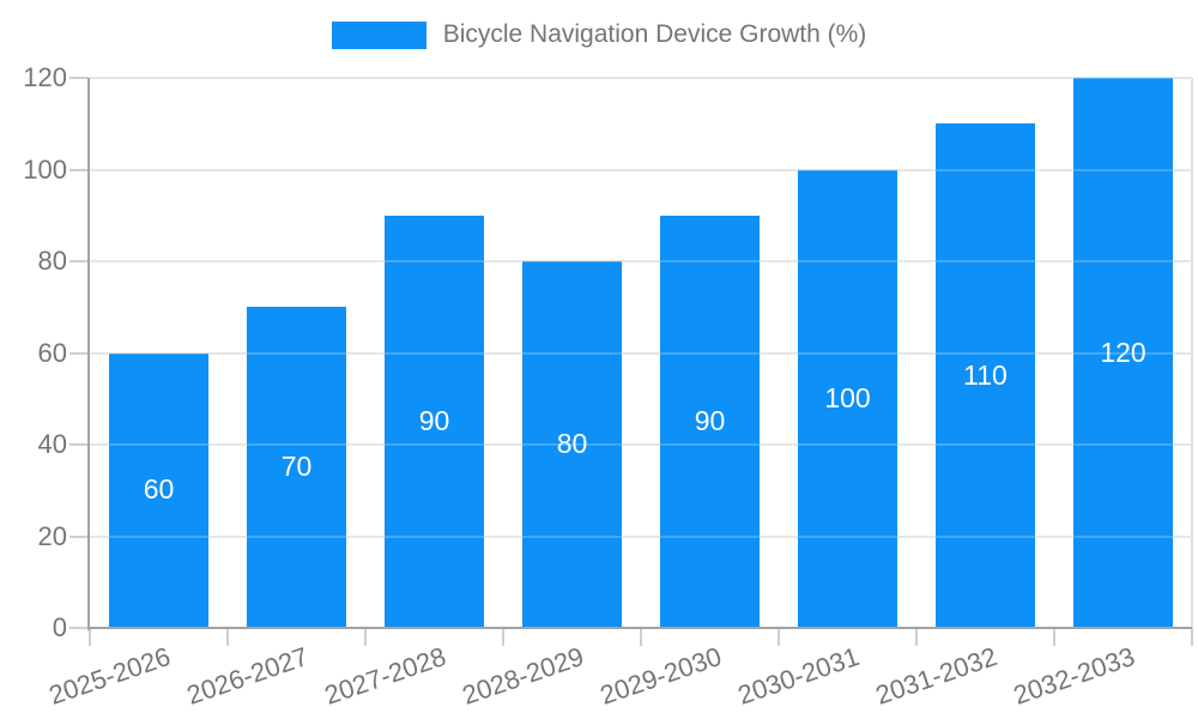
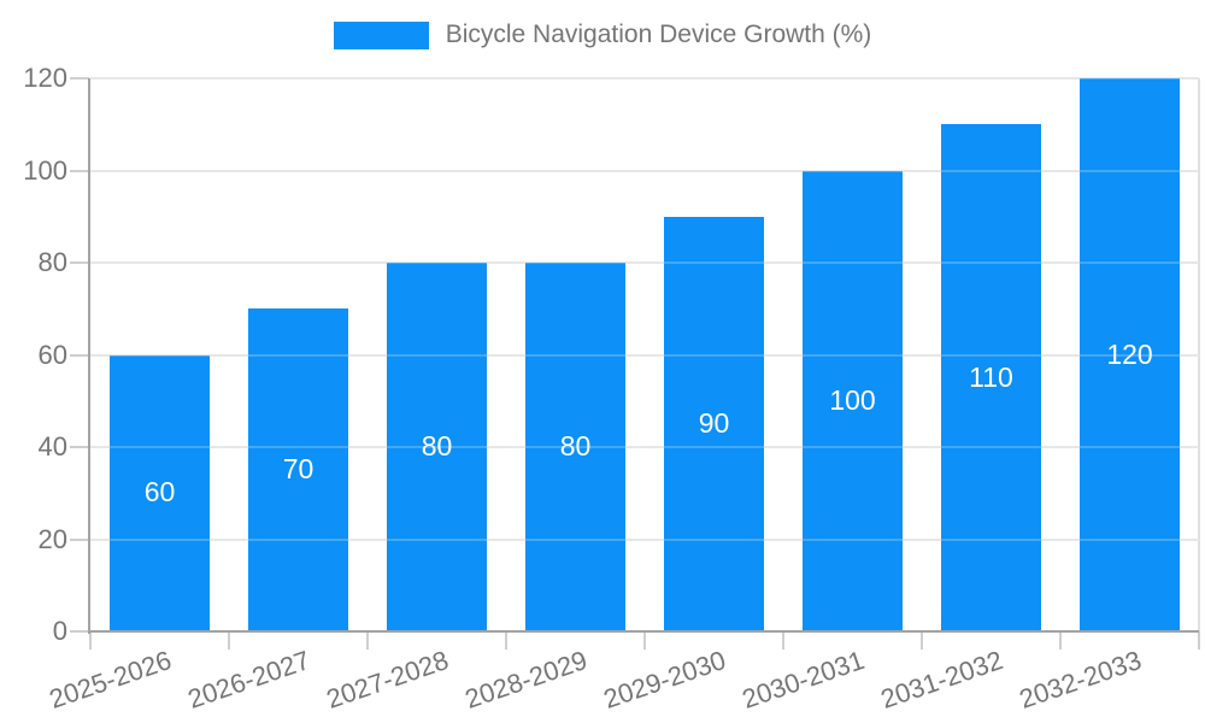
2027-2028: 90 -> 80
